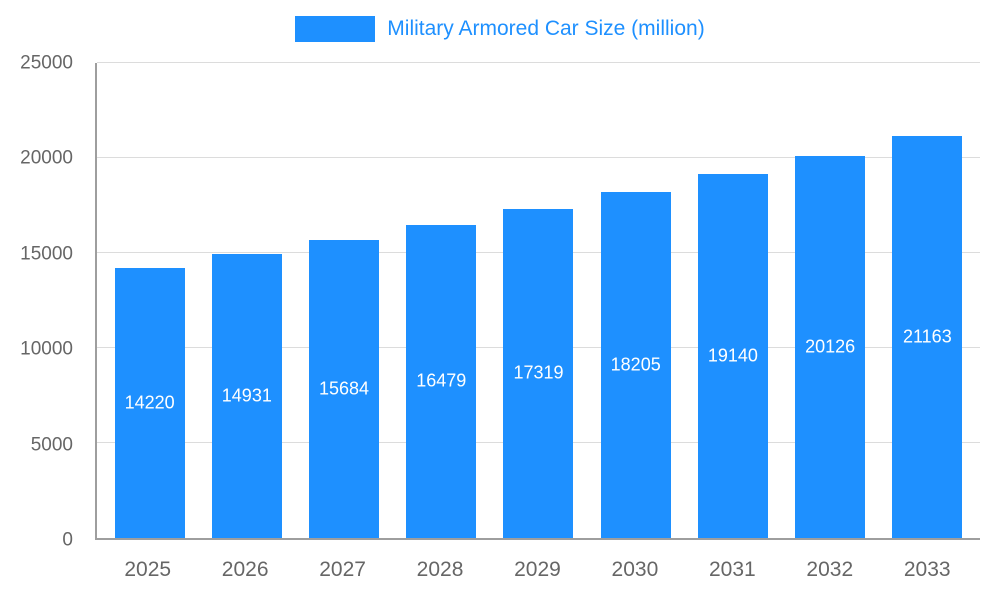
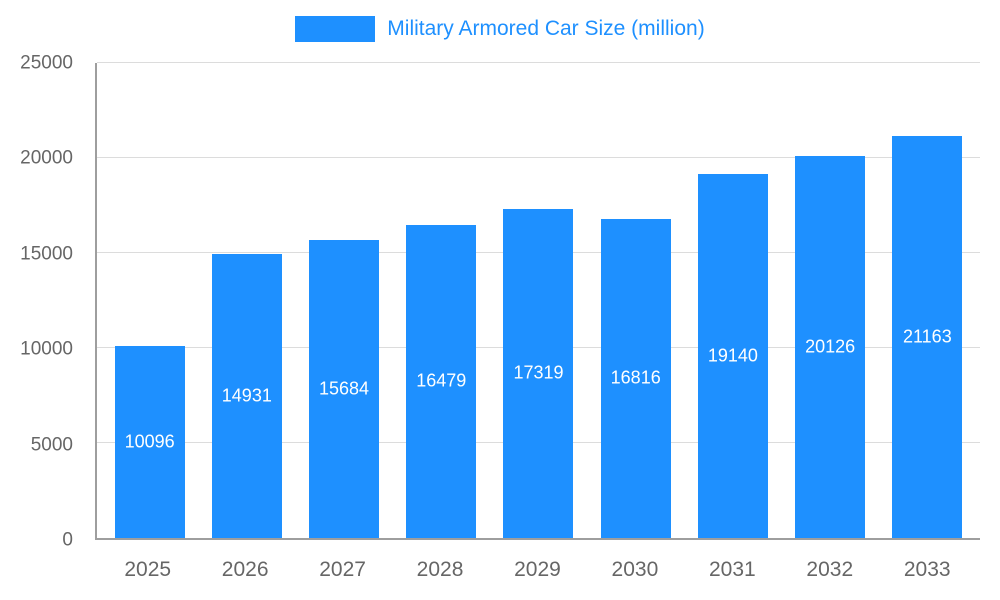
2025: 14220 -> 10096
2030: 18205 -> 16816
